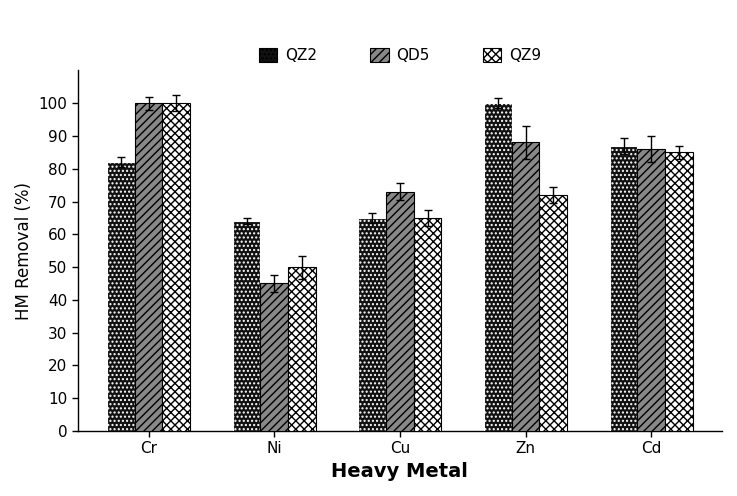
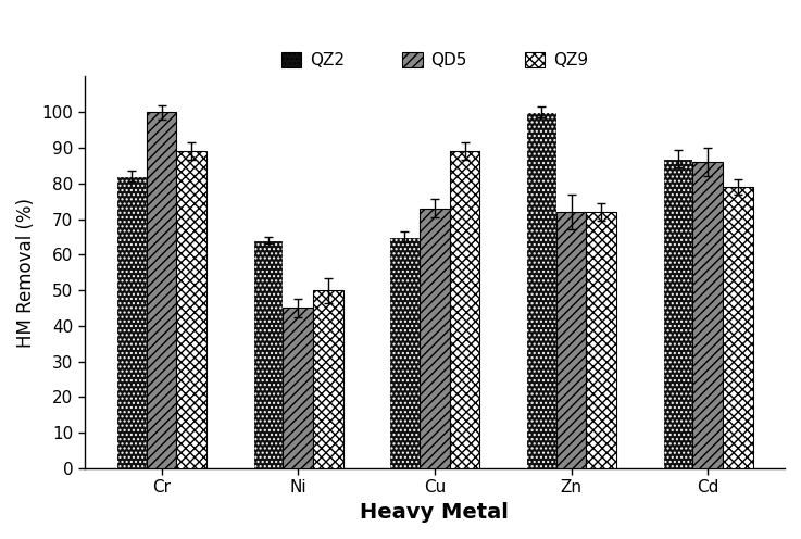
QZ9/Cr: 100 -> 89
QZ9/Cu: 65 -> 89
QD5/Zn: 88 -> 72
QZ9/Cd: 85 -> 79
